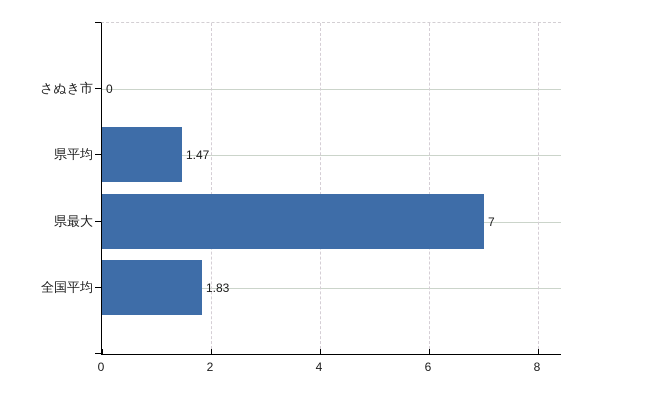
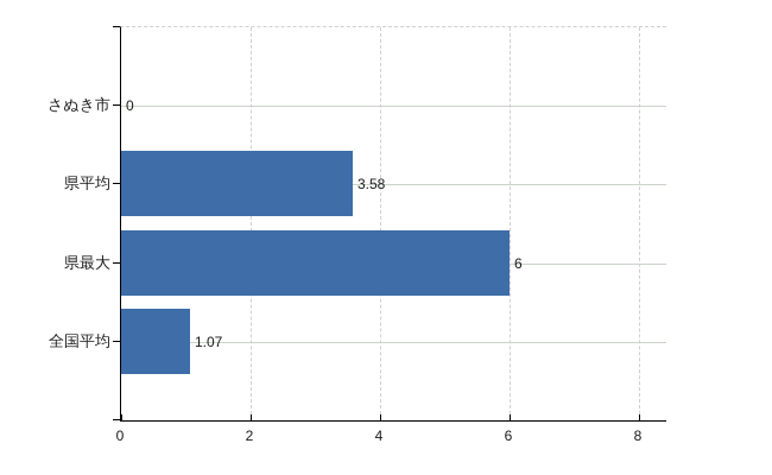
県平均: 1.47 -> 3.58
県最大: 7 -> 6
全国平均: 1.83 -> 1.07
